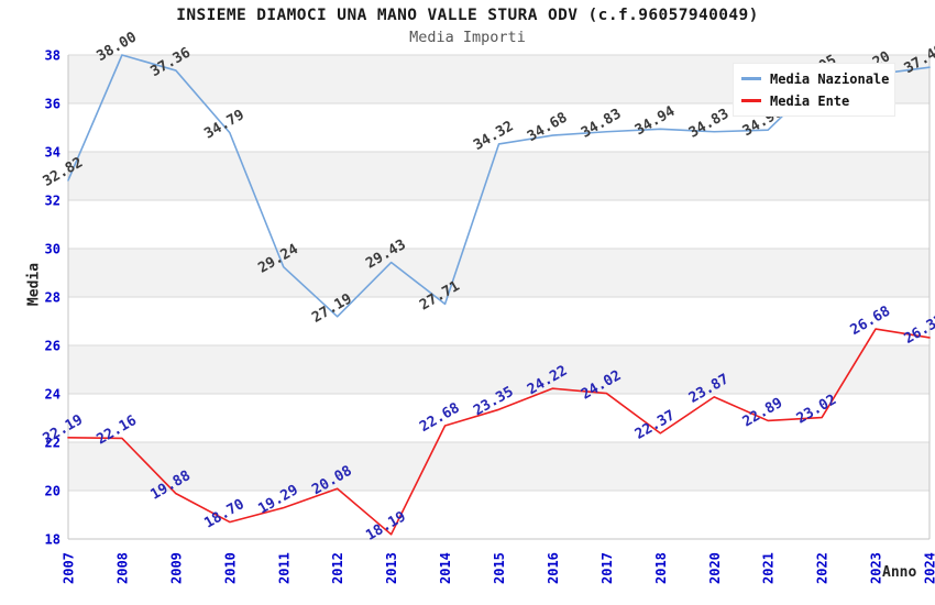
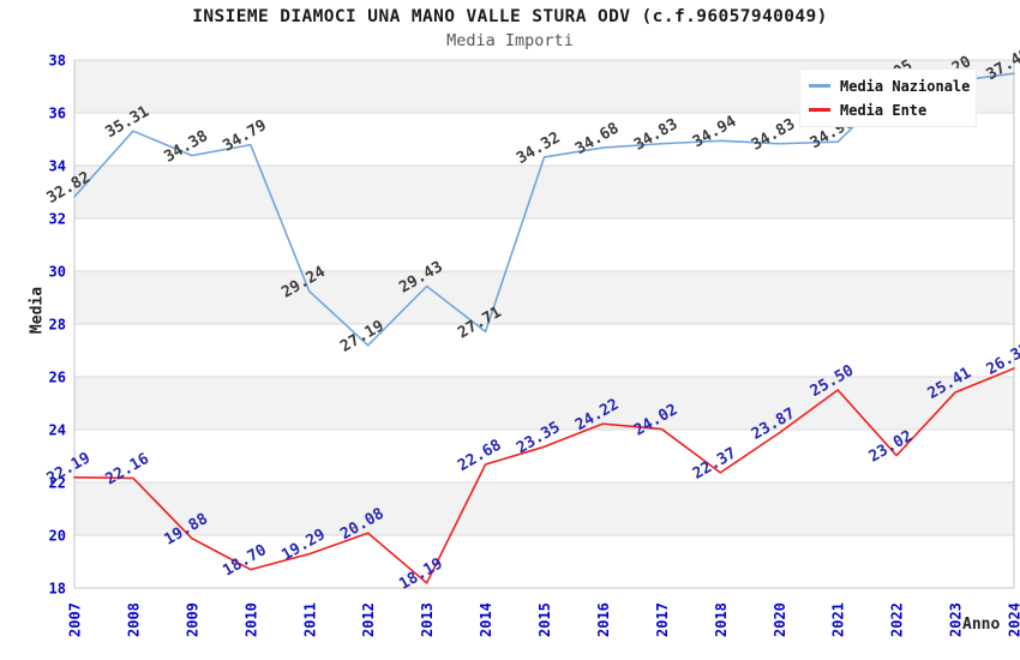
Media Nazionale/2008: 38.00 -> 35.31
Media Nazionale/2009: 37.36 -> 34.38
Media Ente/2021: 22.89 -> 25.50
Media Ente/2023: 26.68 -> 25.41
